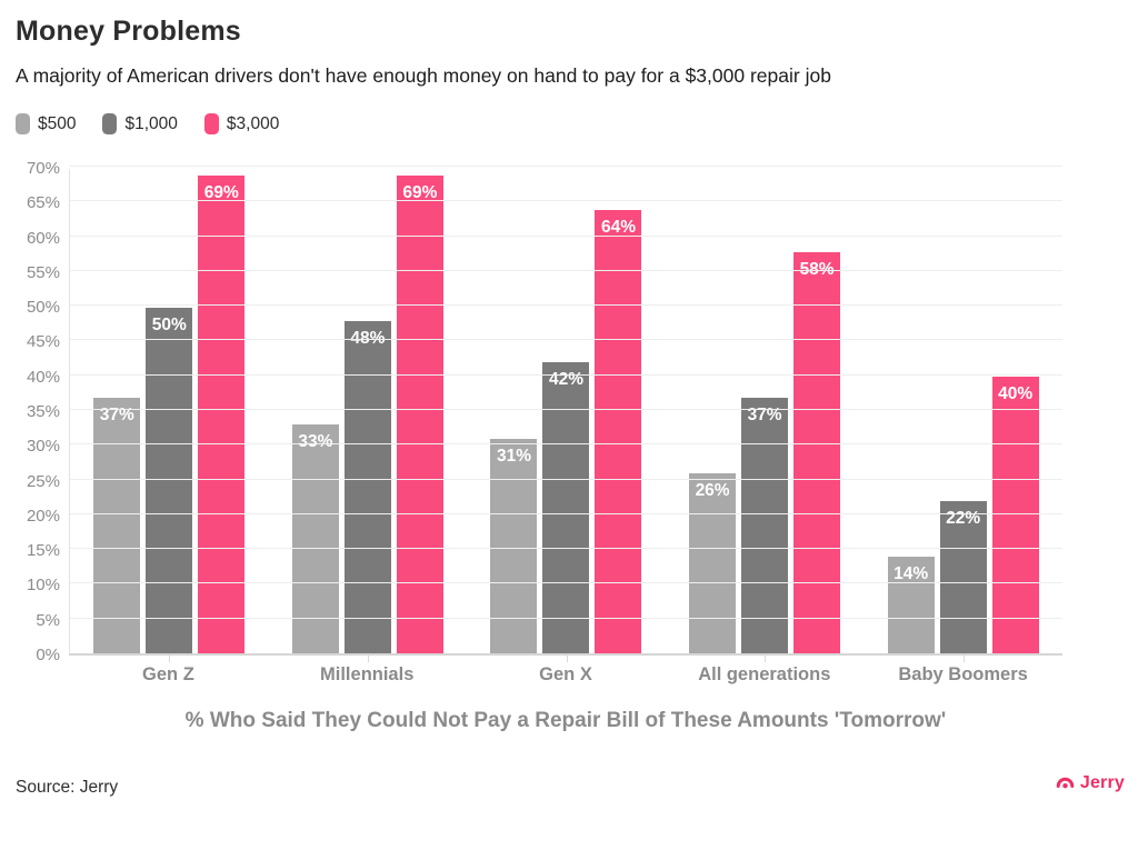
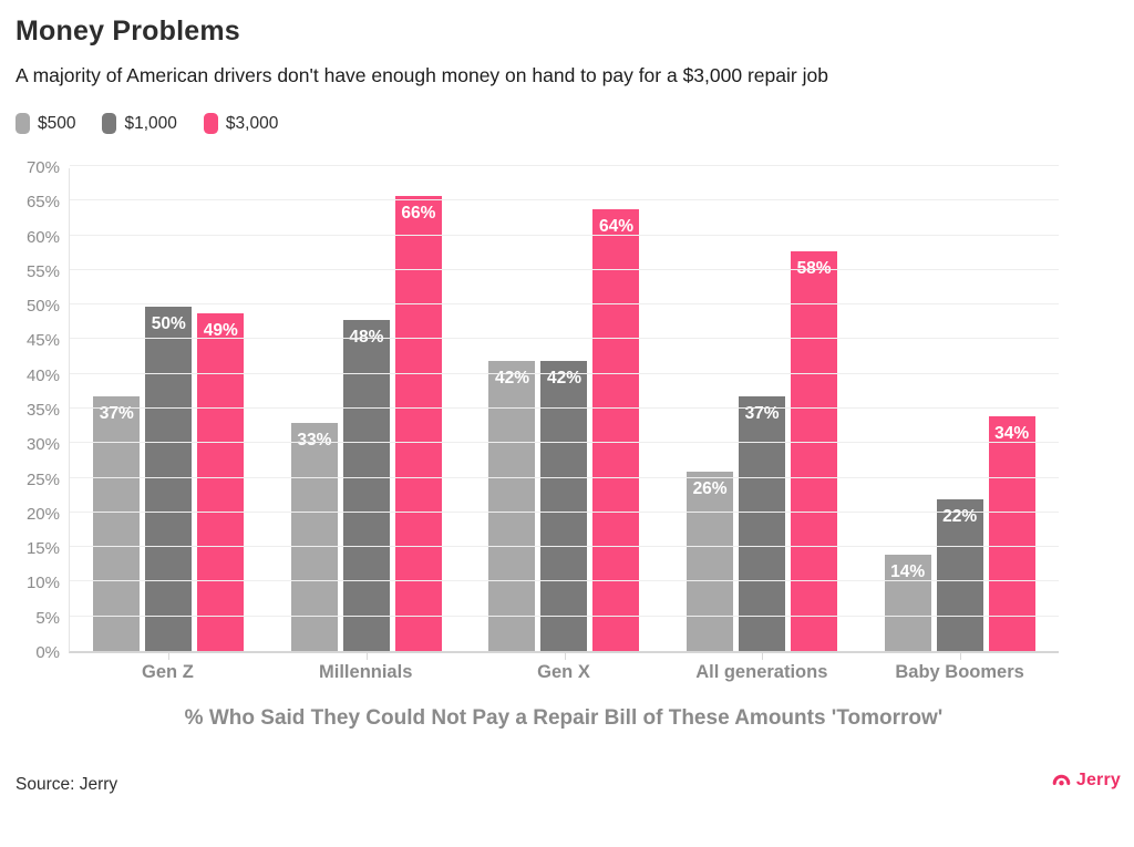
$3,000/Gen Z: 69% -> 49%
$3,000/Millennials: 69% -> 66%
$500/Gen X: 31% -> 42%
$3,000/Baby Boomers: 40% -> 34%
